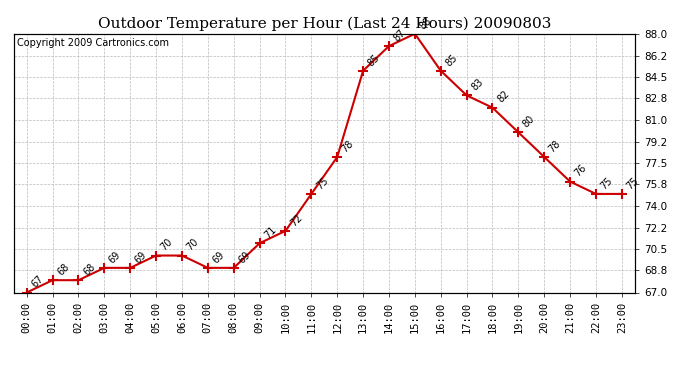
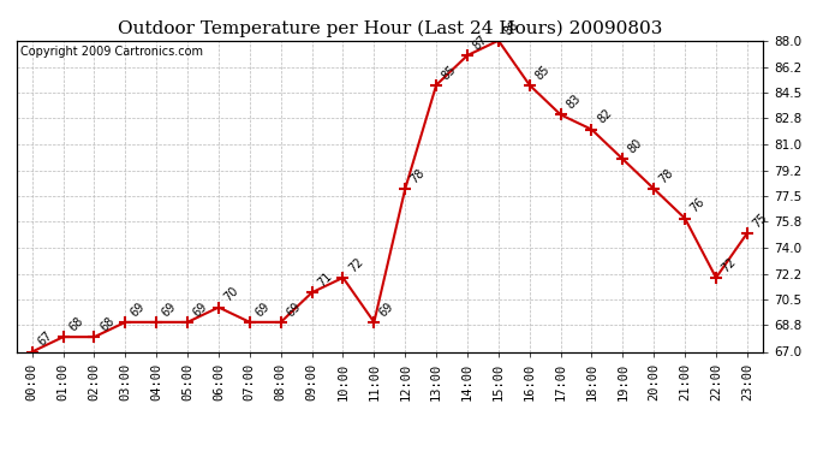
05:00: 70 -> 69
11:00: 75 -> 69
22:00: 75 -> 72
